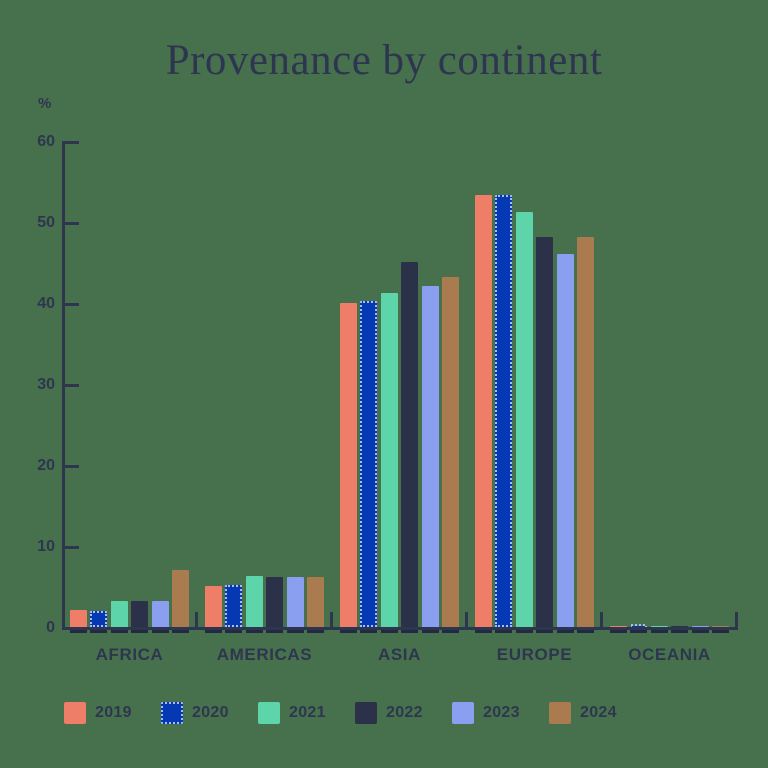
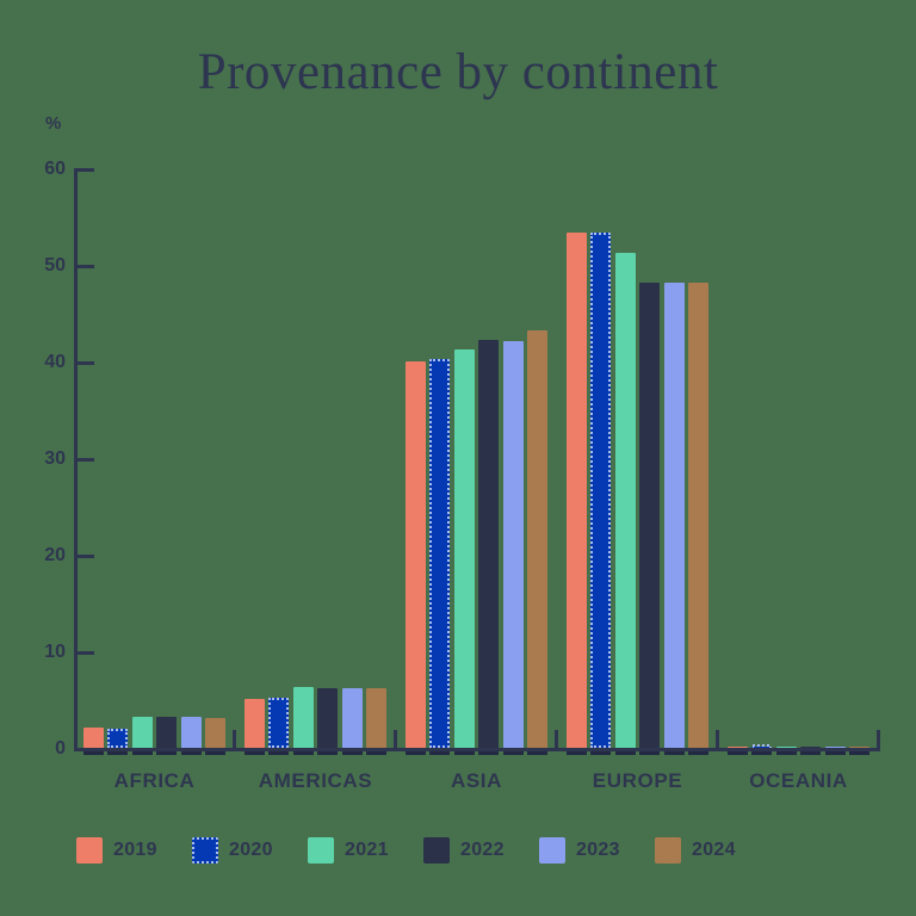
2024/AFRICA: 7 -> 3
2022/ASIA: 45 -> 42
2023/EUROPE: 46 -> 48
